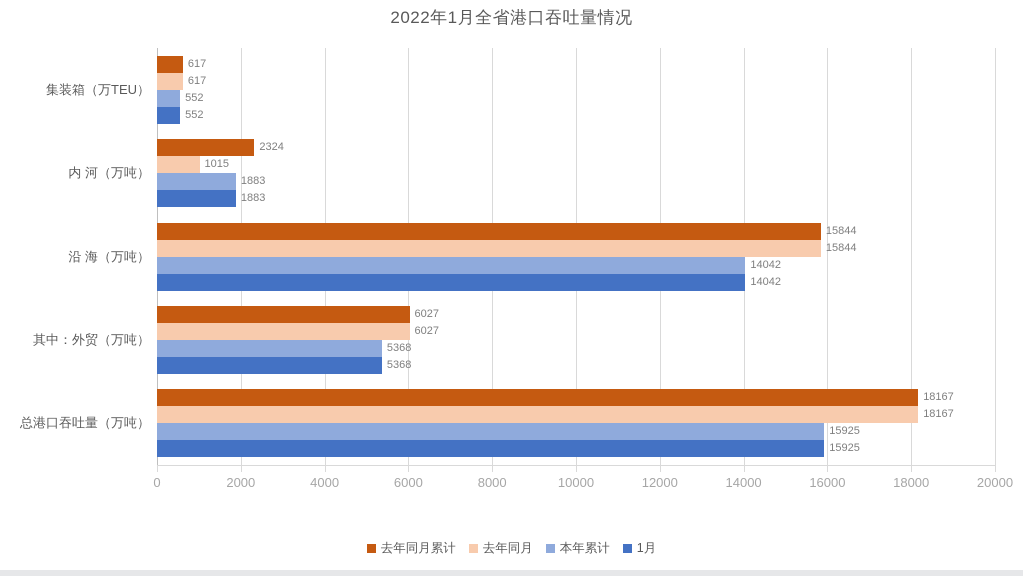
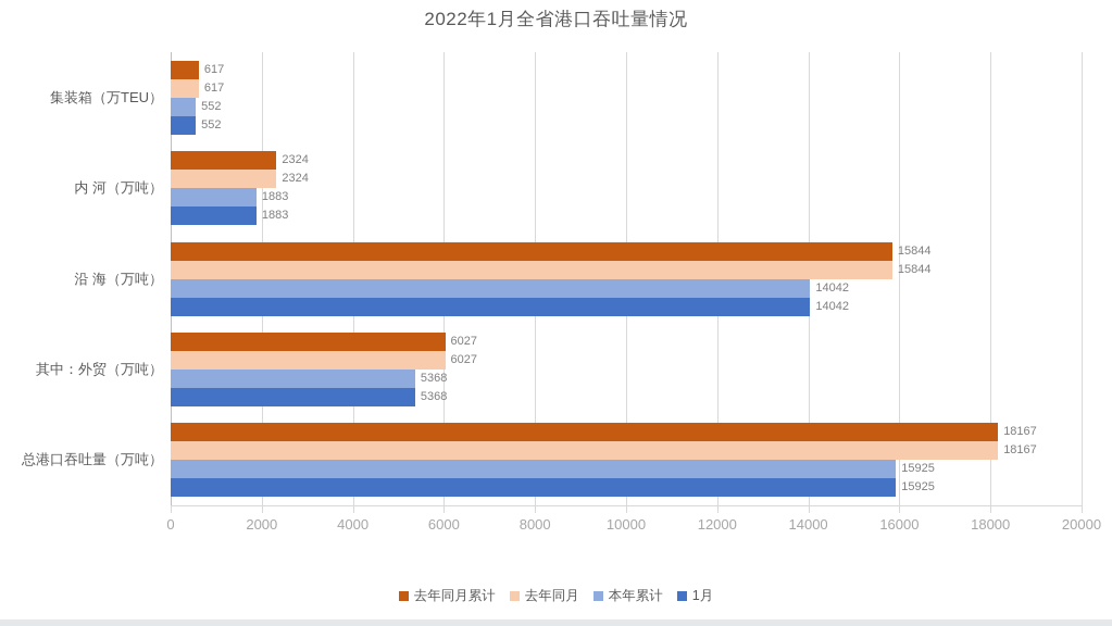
去年同月/内 河（万吨）: 1015 -> 2324
